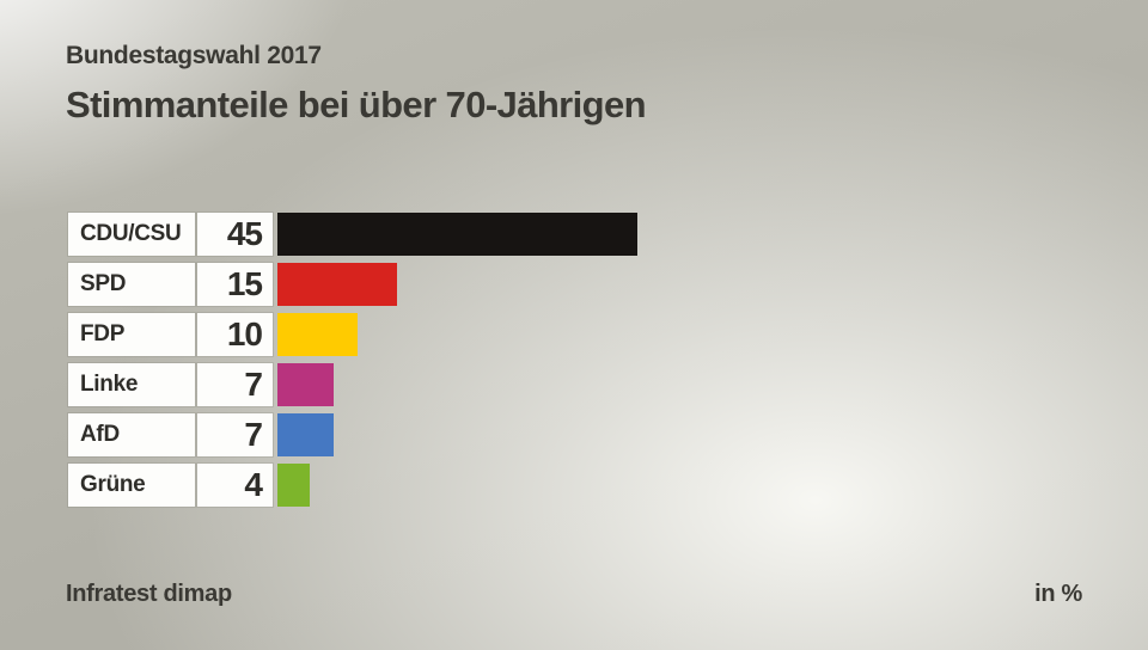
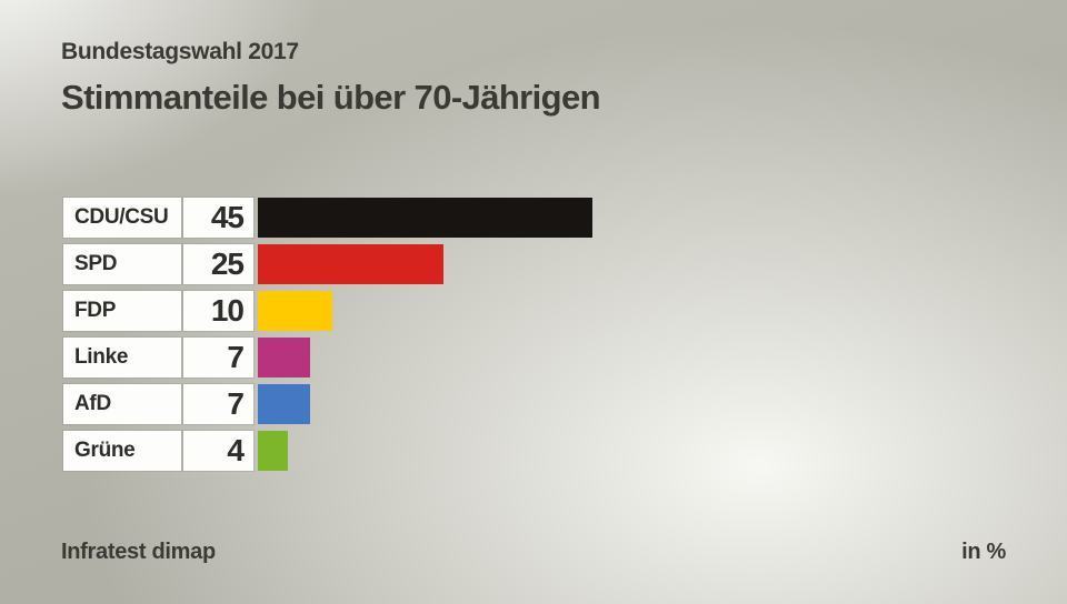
SPD: 15 -> 25
